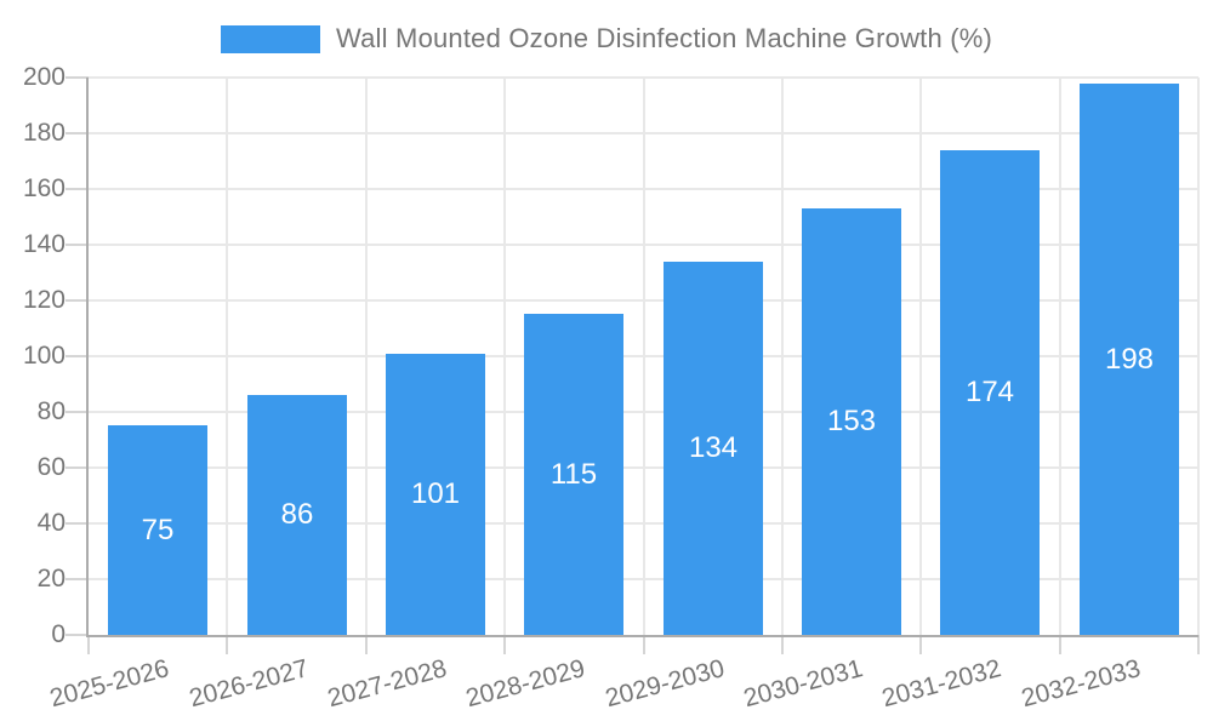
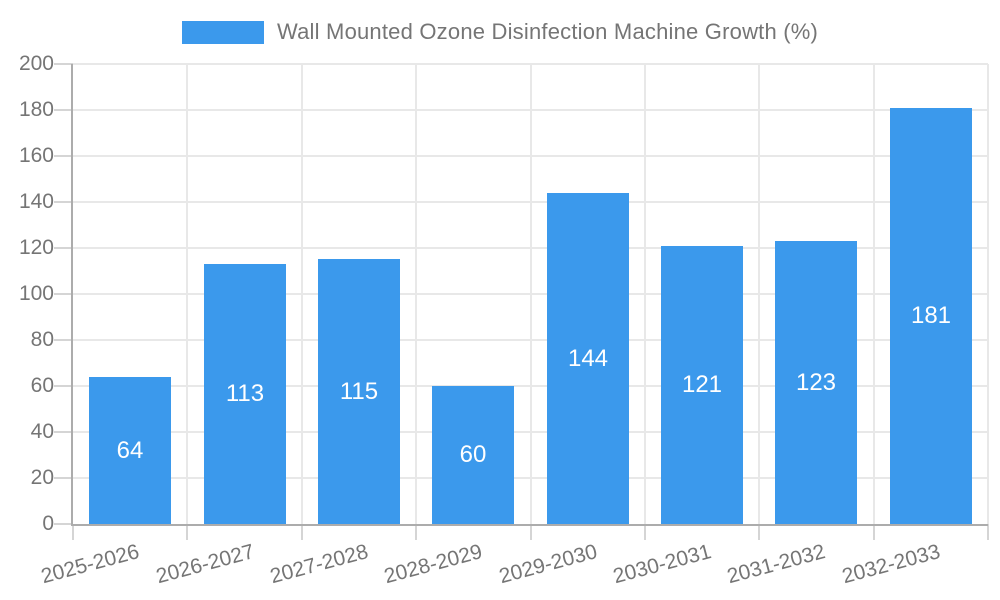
2025-2026: 75 -> 64
2026-2027: 86 -> 113
2027-2028: 101 -> 115
2028-2029: 115 -> 60
2029-2030: 134 -> 144
2030-2031: 153 -> 121
2031-2032: 174 -> 123
2032-2033: 198 -> 181
